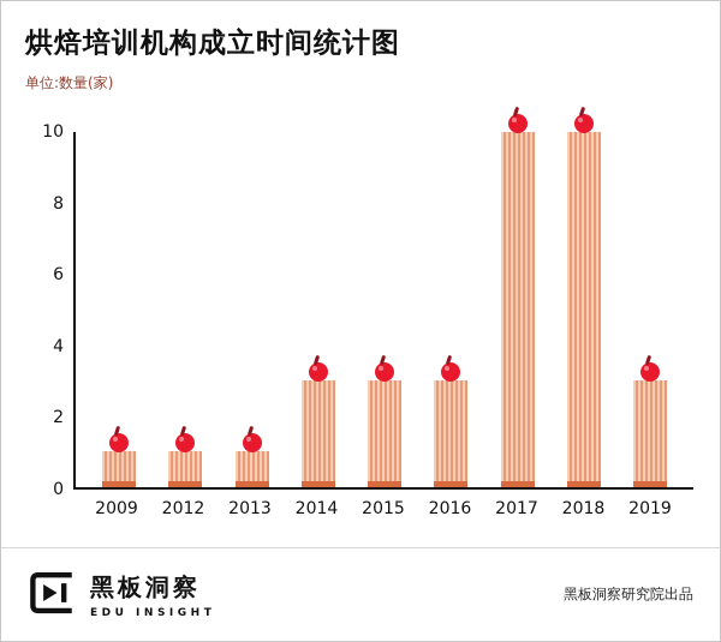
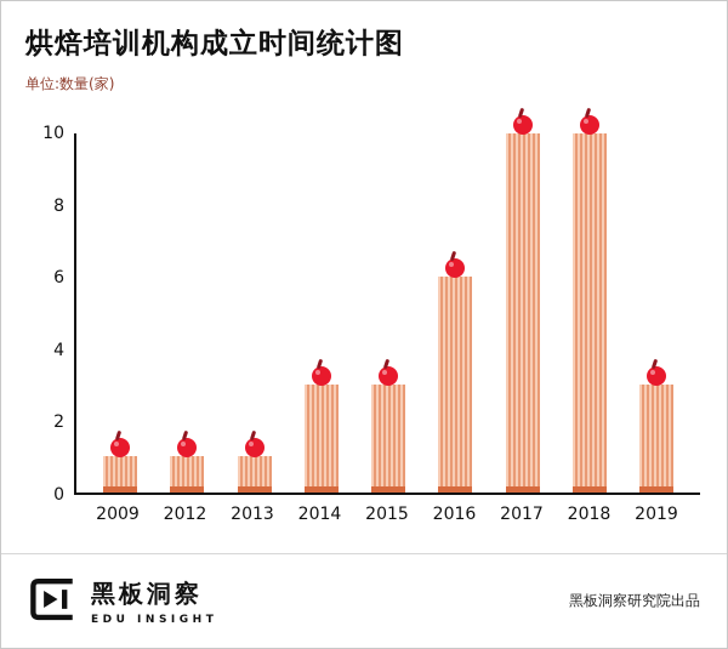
2016: 3 -> 6
